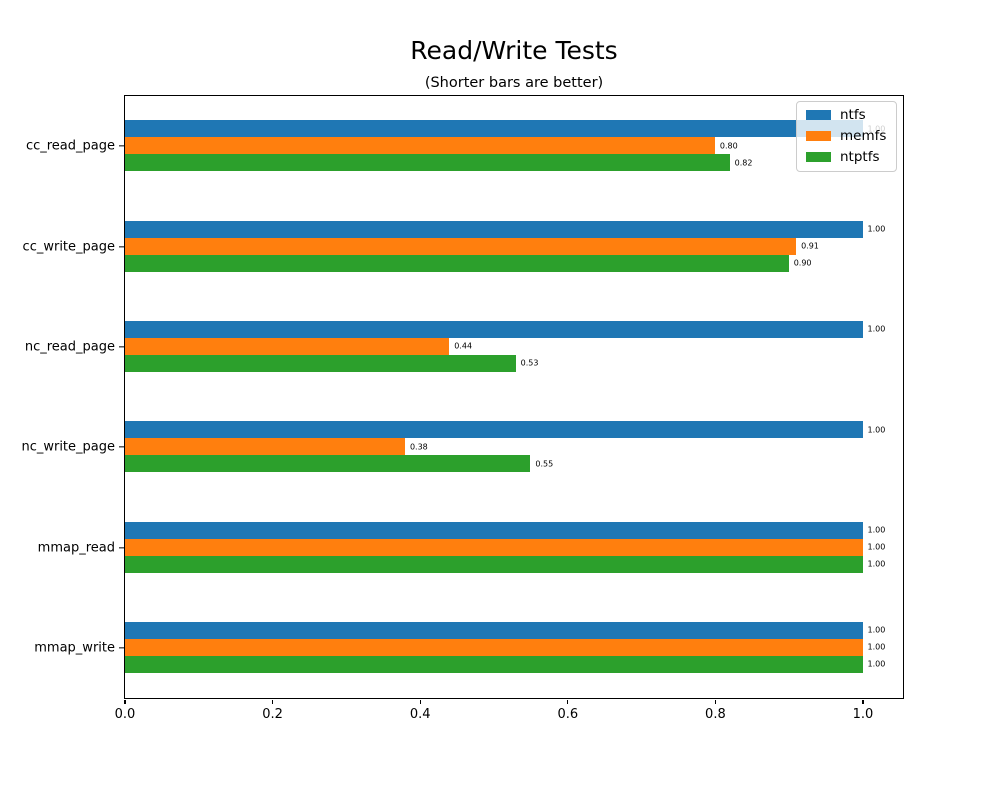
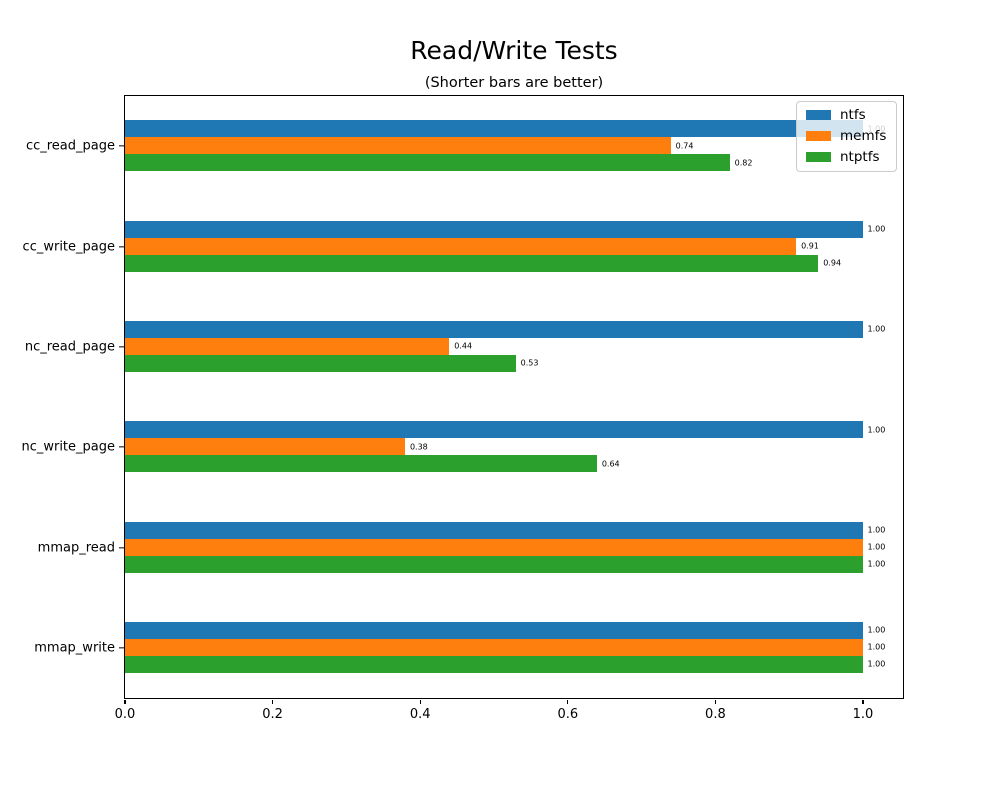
memfs/cc_read_page: 0.80 -> 0.74
ntptfs/cc_write_page: 0.90 -> 0.94
ntptfs/nc_write_page: 0.55 -> 0.64
